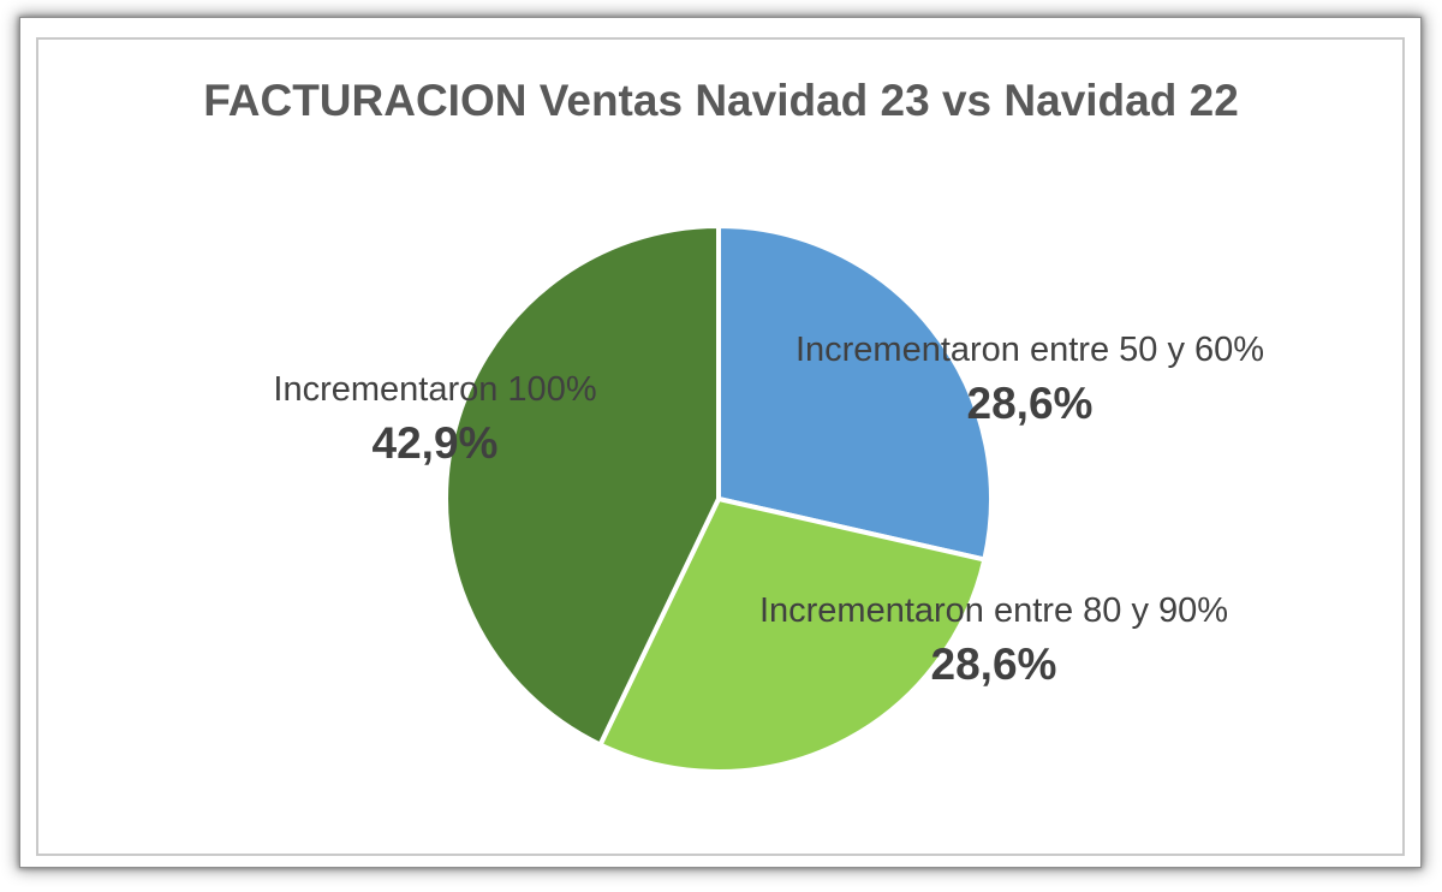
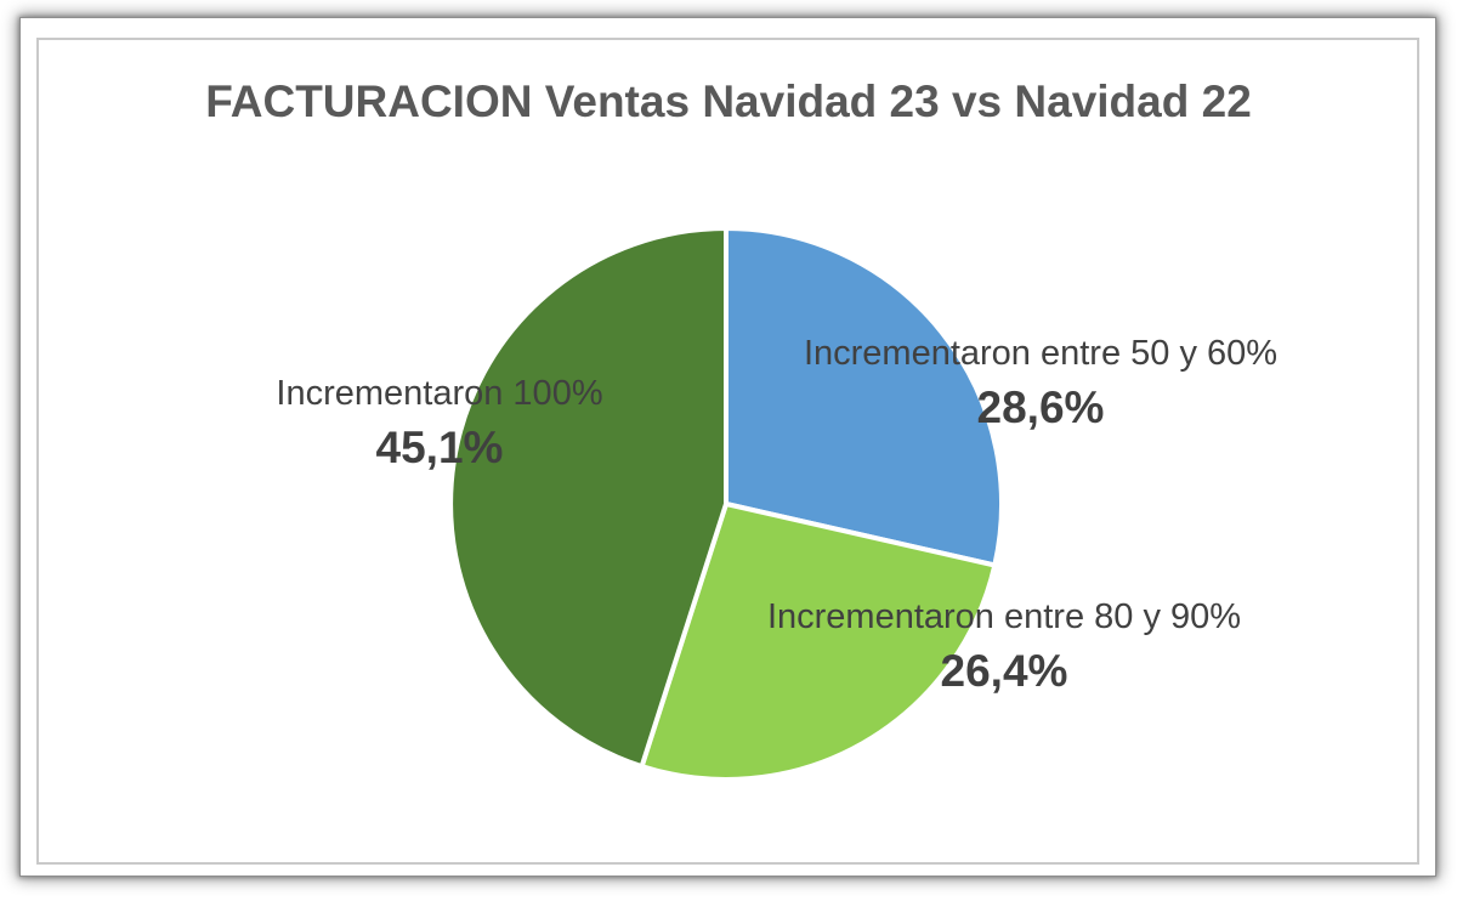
Incrementaron entre 80 y 90%: 28,6% -> 26,4%
Incrementaron 100%: 42,9% -> 45,1%
